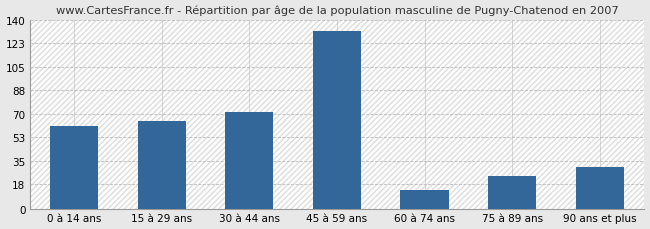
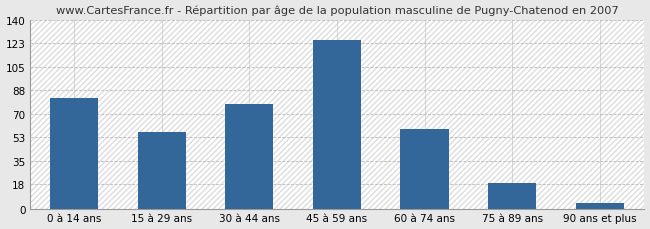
0 à 14 ans: 61 -> 82
15 à 29 ans: 65 -> 57
30 à 44 ans: 72 -> 78
45 à 59 ans: 132 -> 125
60 à 74 ans: 14 -> 59
75 à 89 ans: 24 -> 19
90 ans et plus: 31 -> 4
